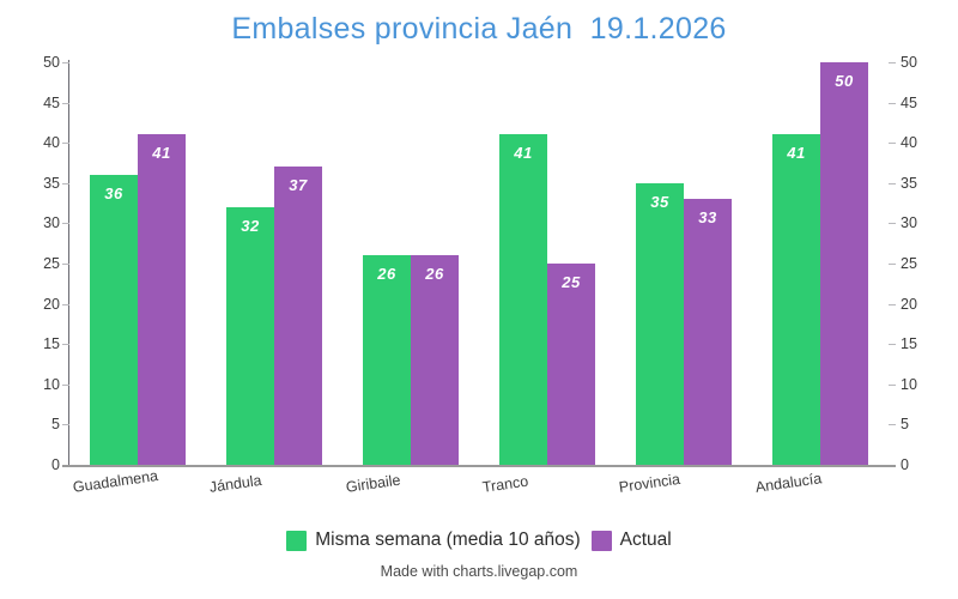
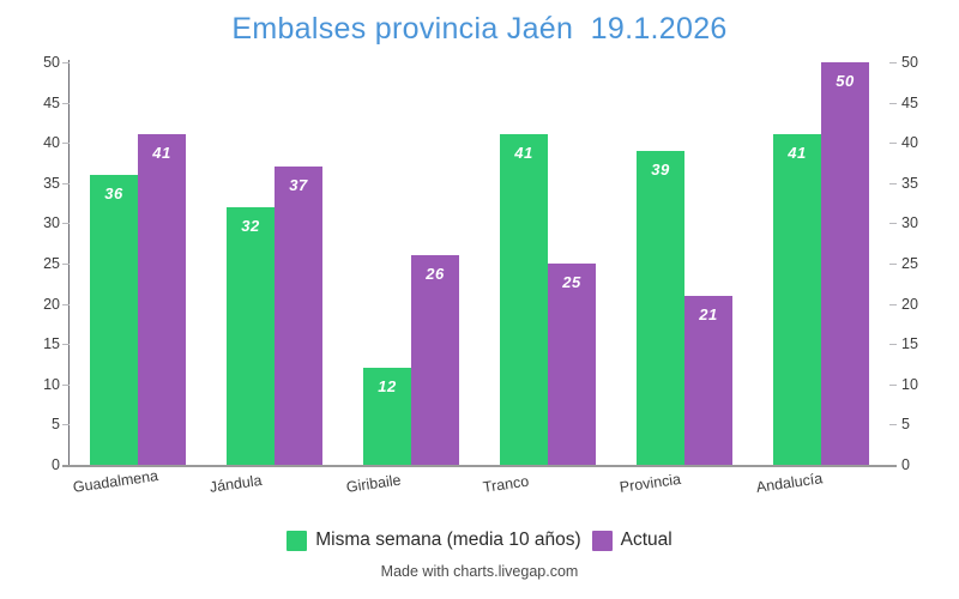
Misma semana (media 10 años)/Giribaile: 26 -> 12
Misma semana (media 10 años)/Provincia: 35 -> 39
Actual/Provincia: 33 -> 21
